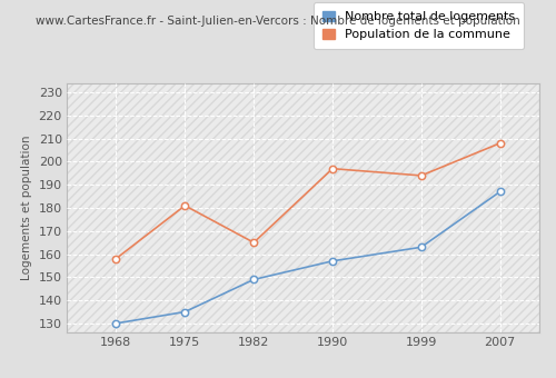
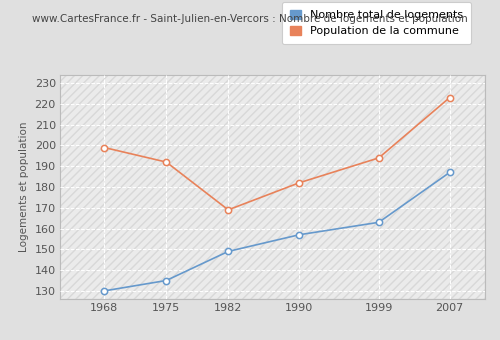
Population de la commune/1968: 158 -> 199
Population de la commune/1975: 181 -> 192
Population de la commune/1982: 165 -> 169
Population de la commune/1990: 197 -> 182
Population de la commune/2007: 208 -> 223
